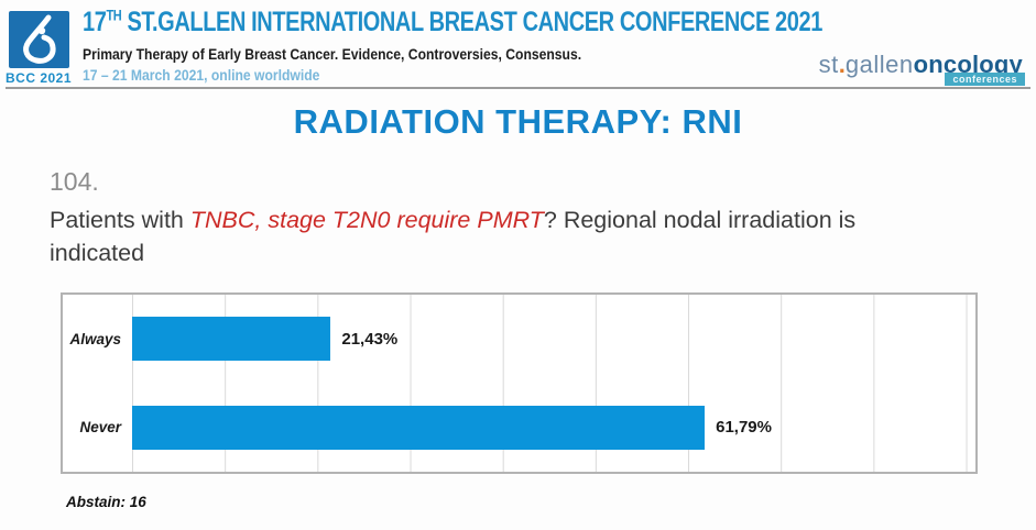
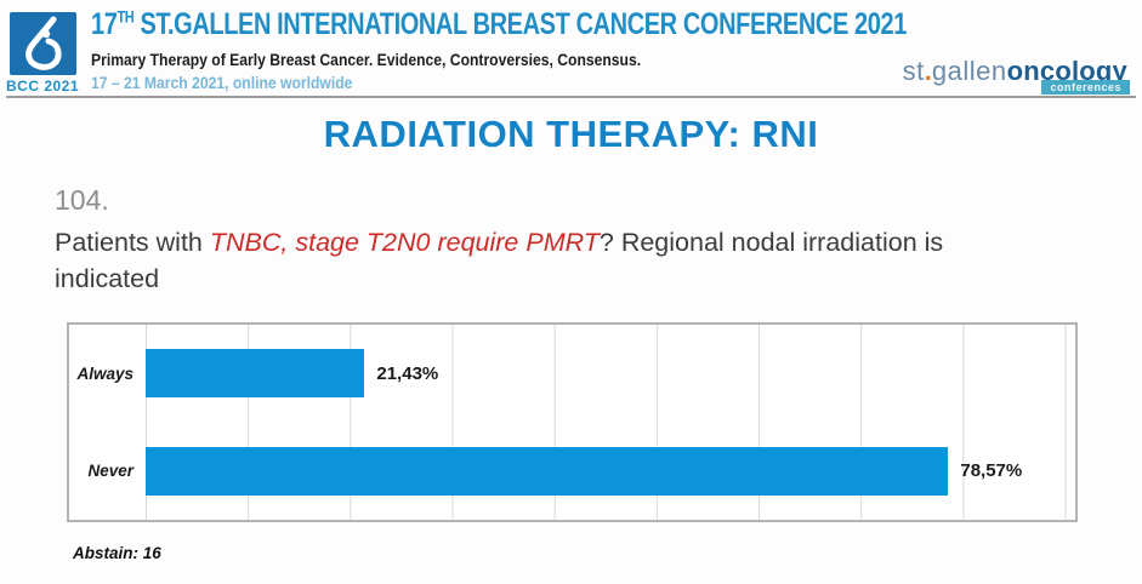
Never: 61,79% -> 78,57%
